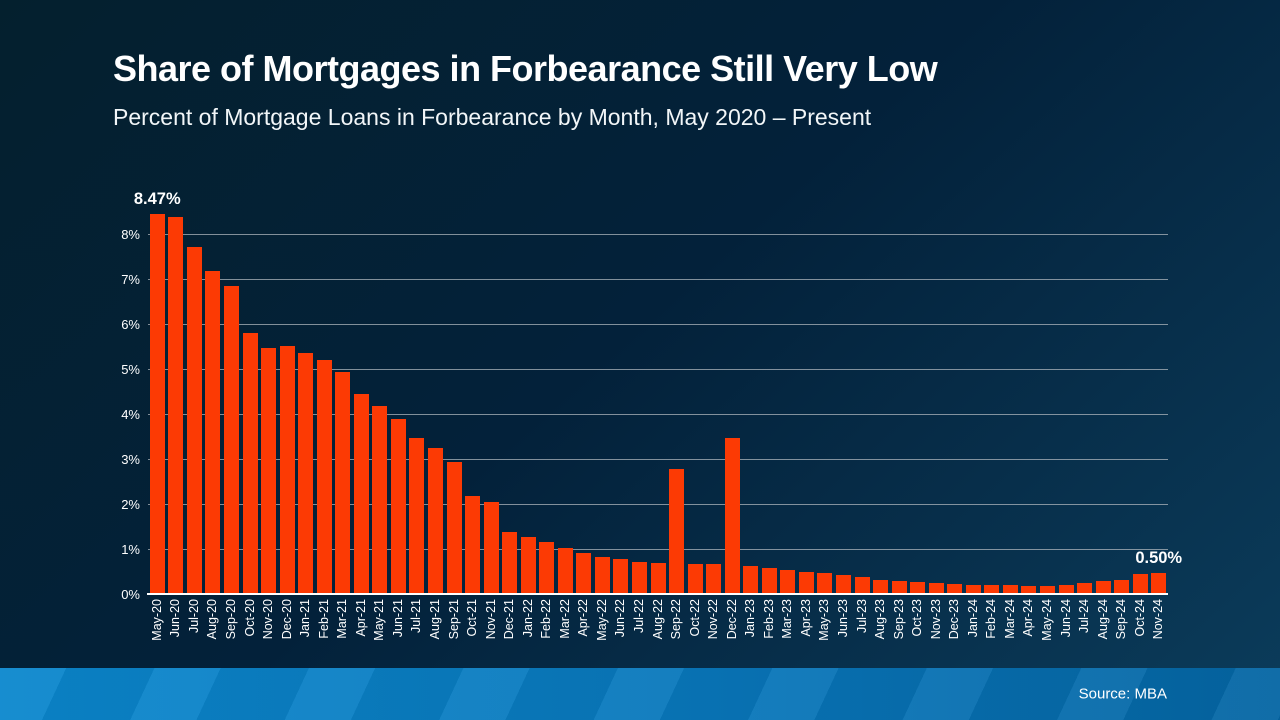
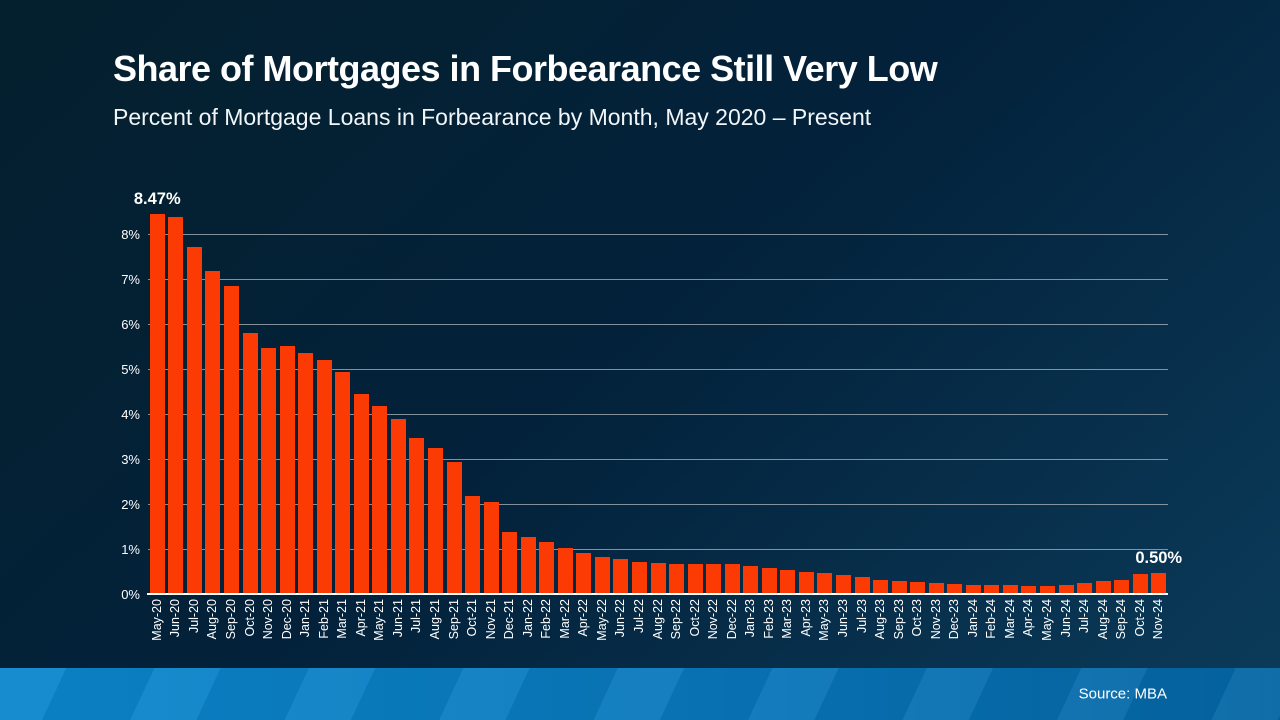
Sep-22: 2.8% -> 0.7%
Dec-22: 3.5% -> 0.7%
